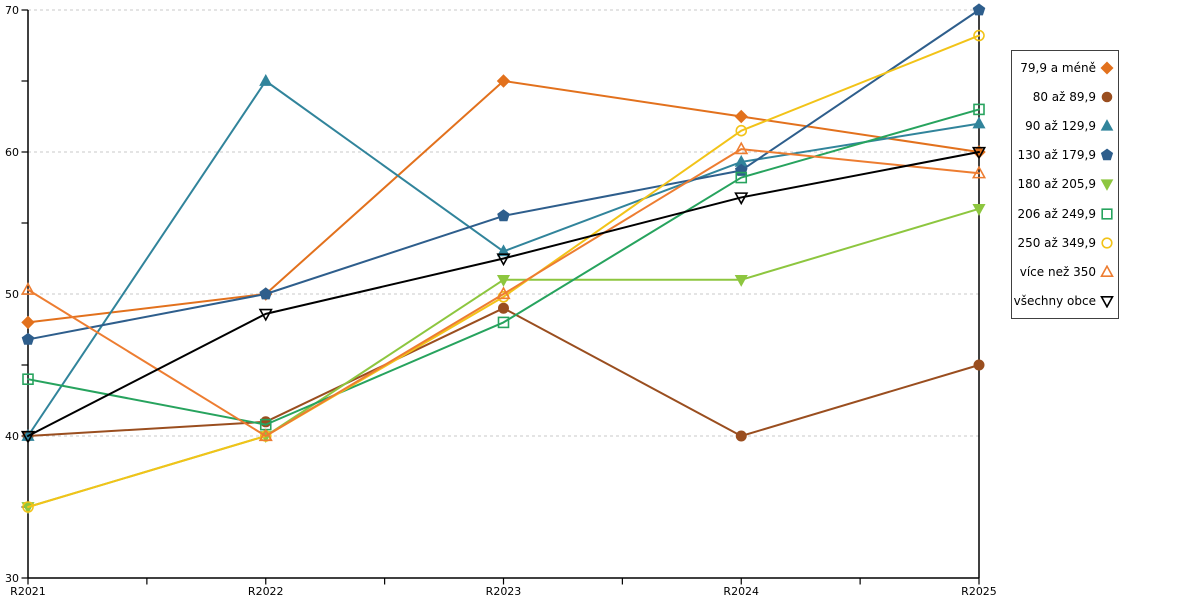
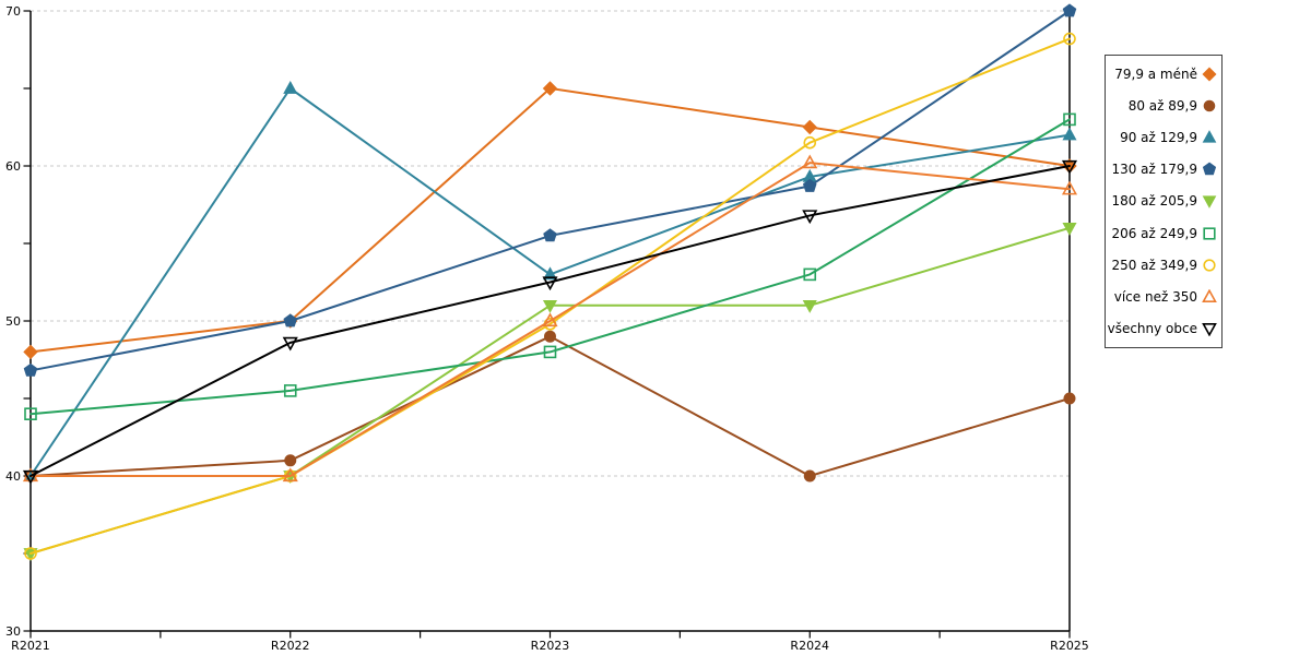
více než 350/R2021: 50.3 -> 40.0
206 až 249,9/R2022: 40.8 -> 45.5
206 až 249,9/R2024: 58.2 -> 53.0
